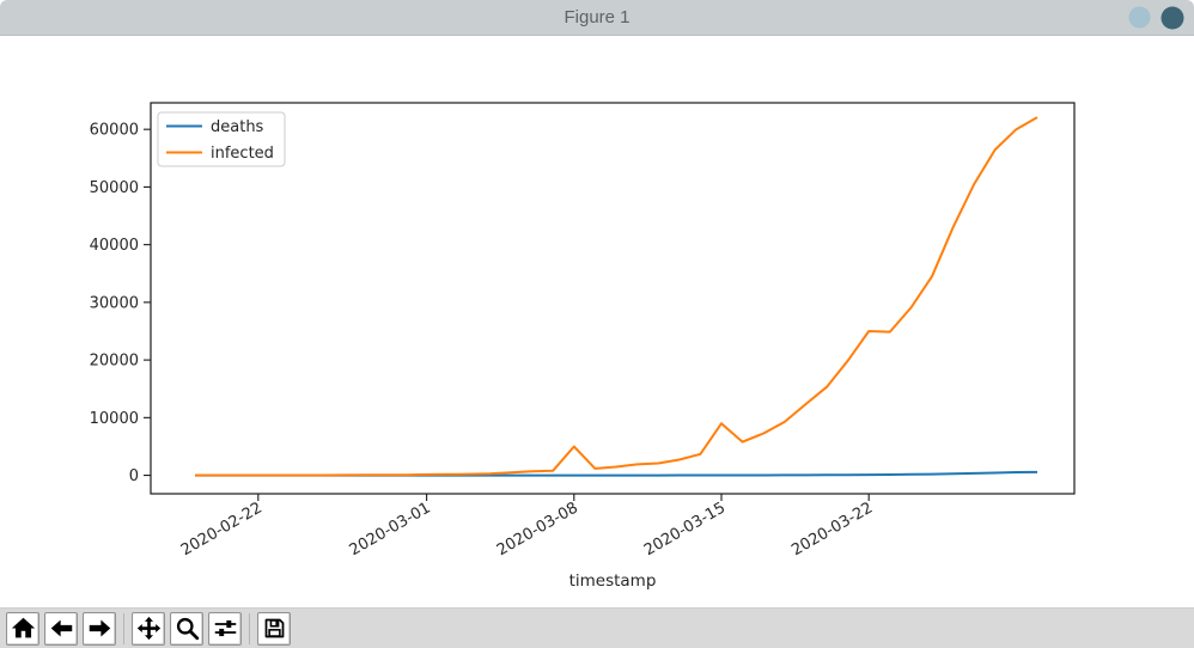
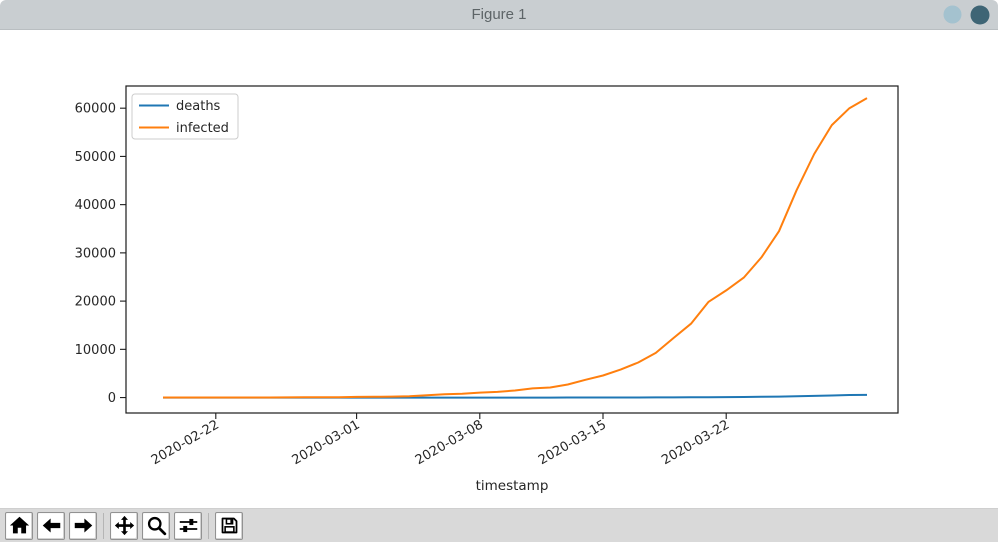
infected/2020-03-08: 5000 -> 1000
infected/2020-03-15: 9000 -> 5000
infected/2020-03-22: 25000 -> 22000
